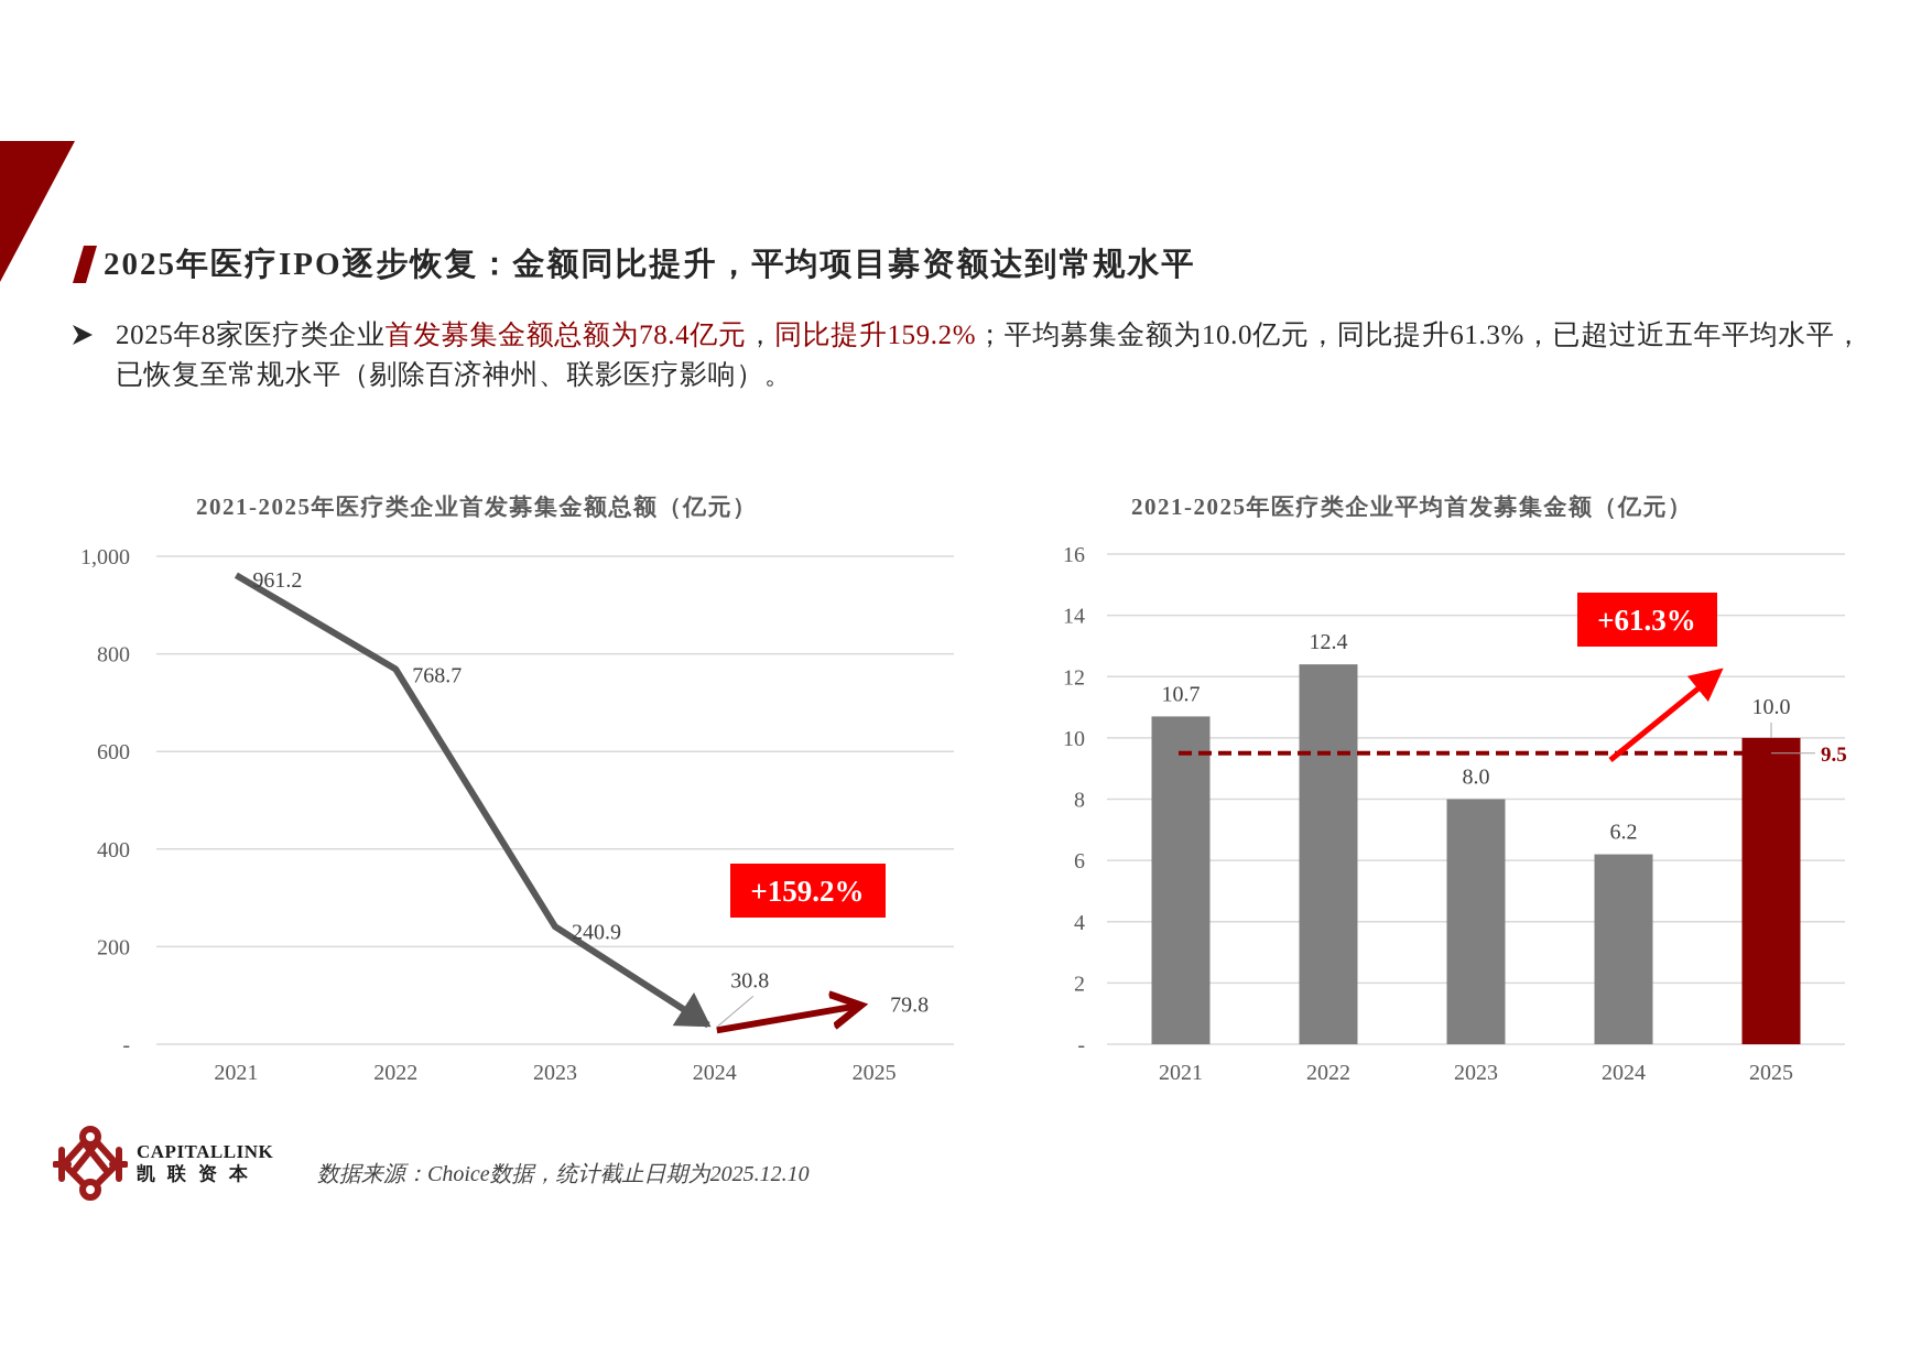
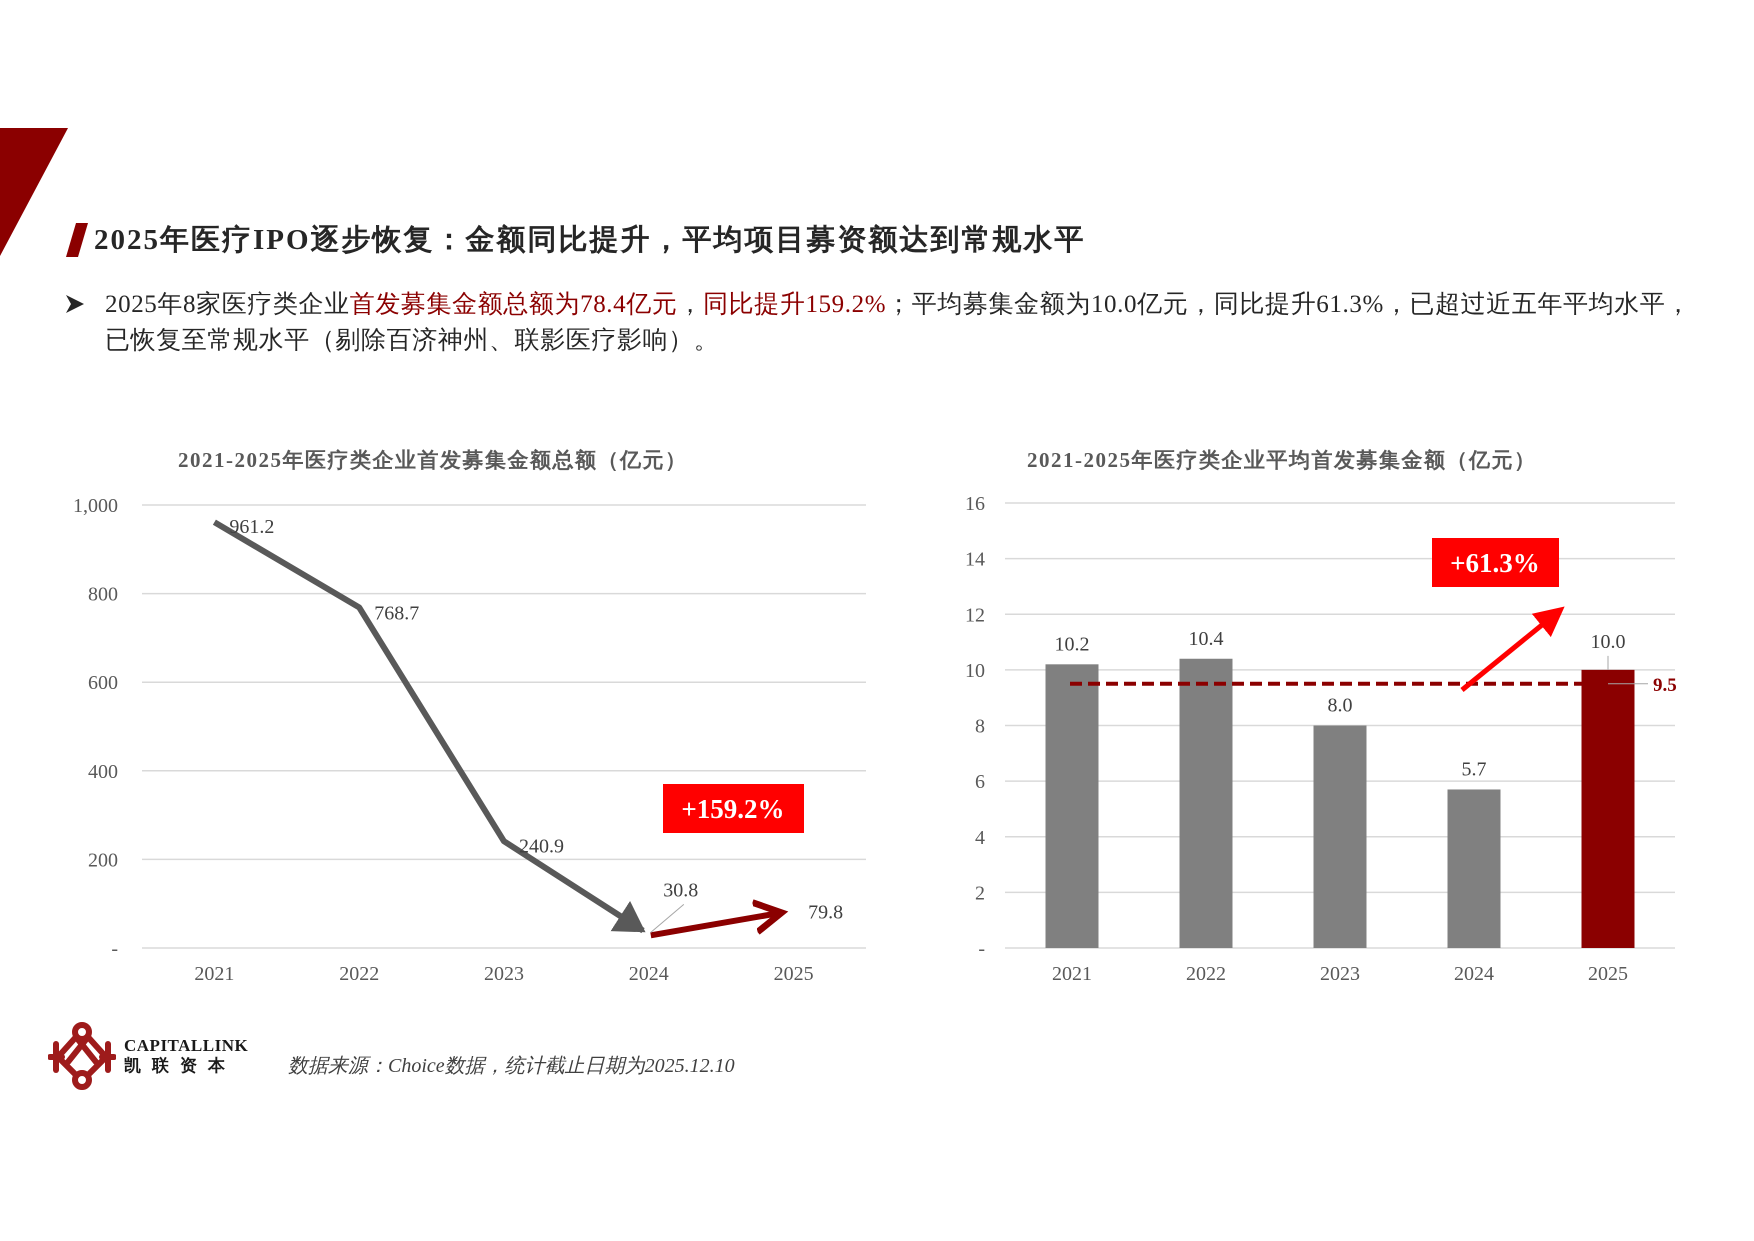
2021-2025年医疗类企业平均首发募集金额（亿元）/2021: 10.7 -> 10.2
2021-2025年医疗类企业平均首发募集金额（亿元）/2022: 12.4 -> 10.4
2021-2025年医疗类企业平均首发募集金额（亿元）/2024: 6.2 -> 5.7
